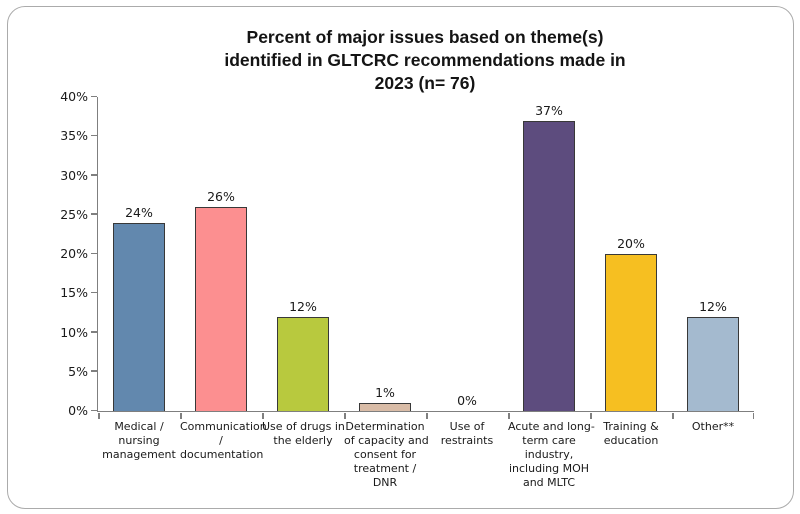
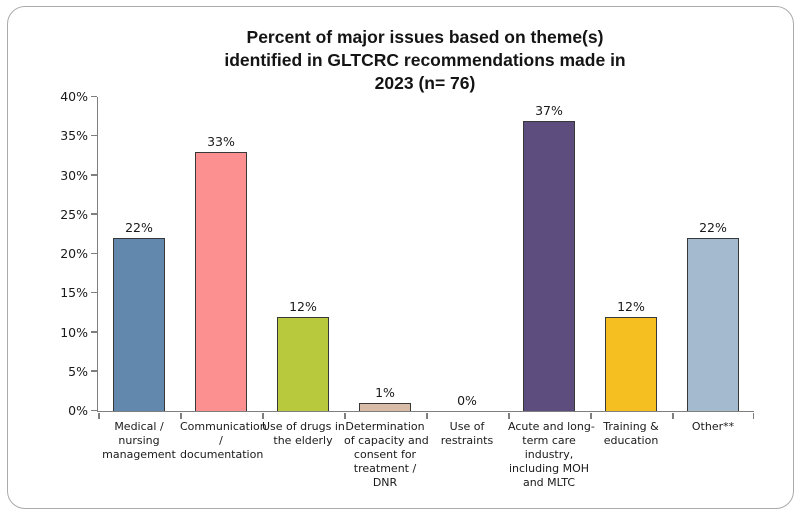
Medical / nursing management: 24% -> 22%
Communication / documentation: 26% -> 33%
Training & education: 20% -> 12%
Other**: 12% -> 22%
